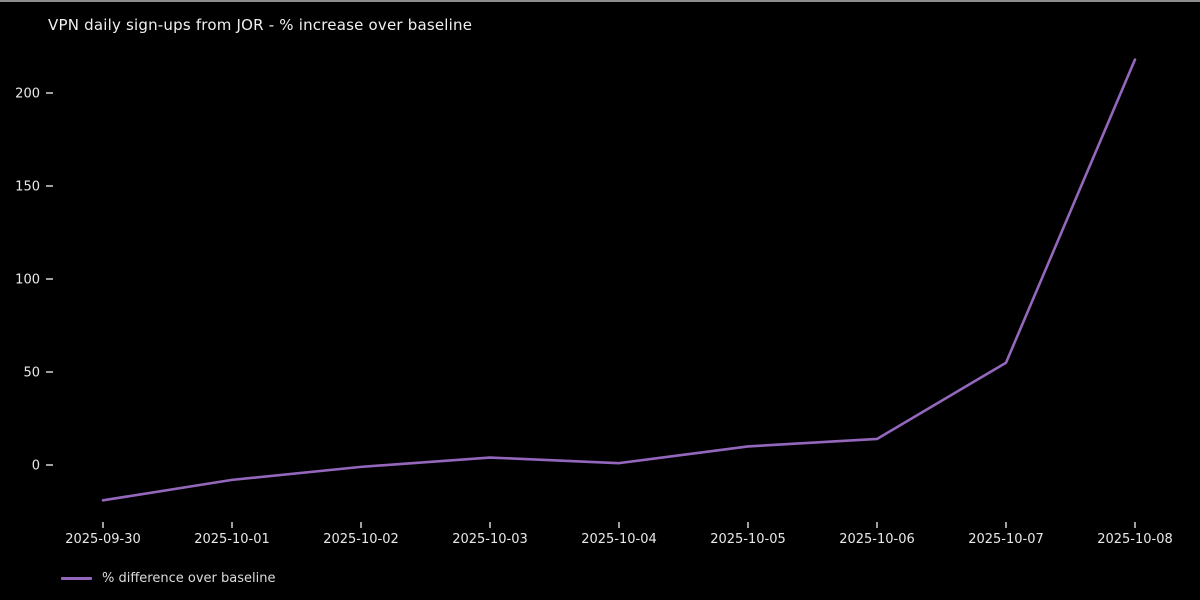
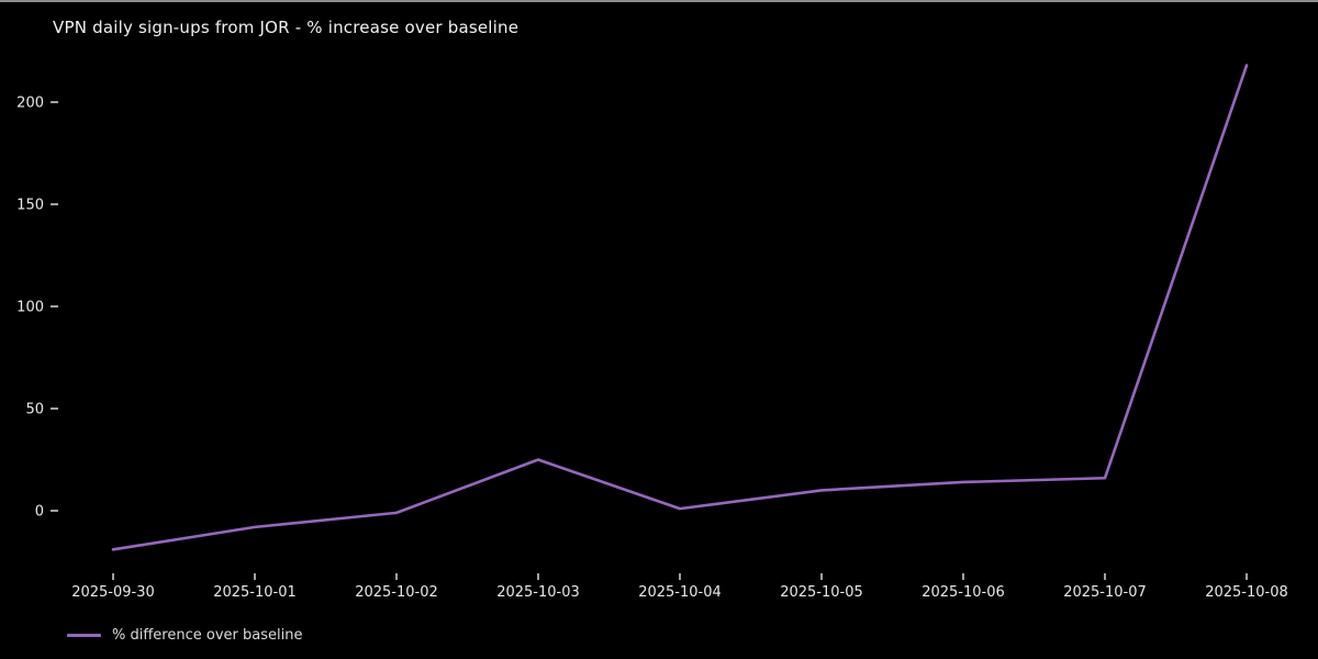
2025-10-03: 4 -> 25
2025-10-07: 55 -> 16
